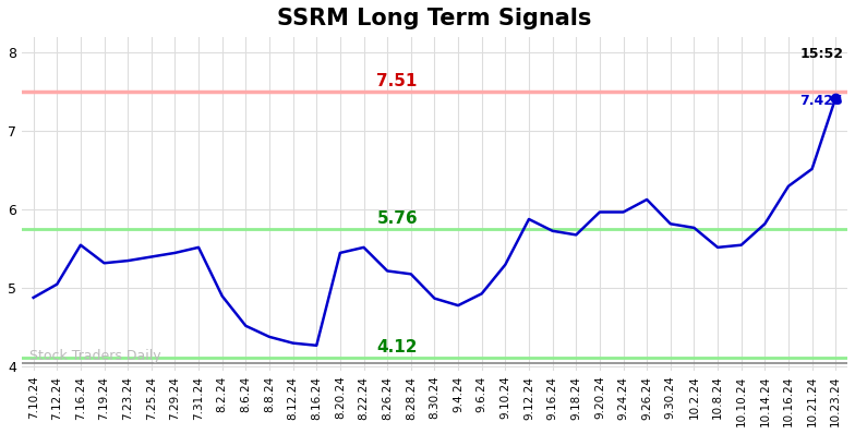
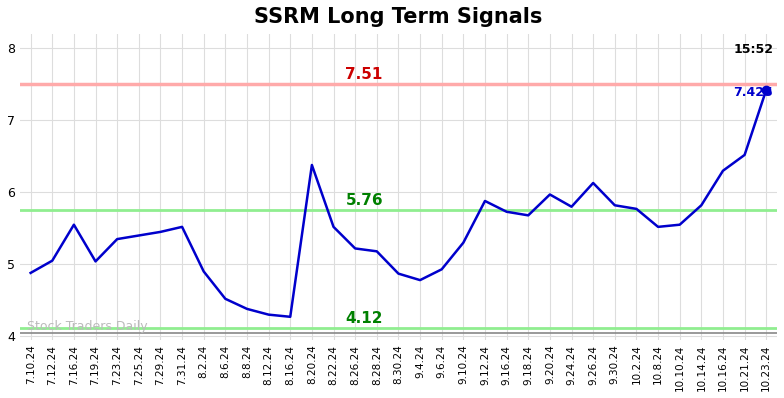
7.19.24: 5.32 -> 5.04
8.20.24: 5.45 -> 6.38
9.24.24: 5.97 -> 5.80
